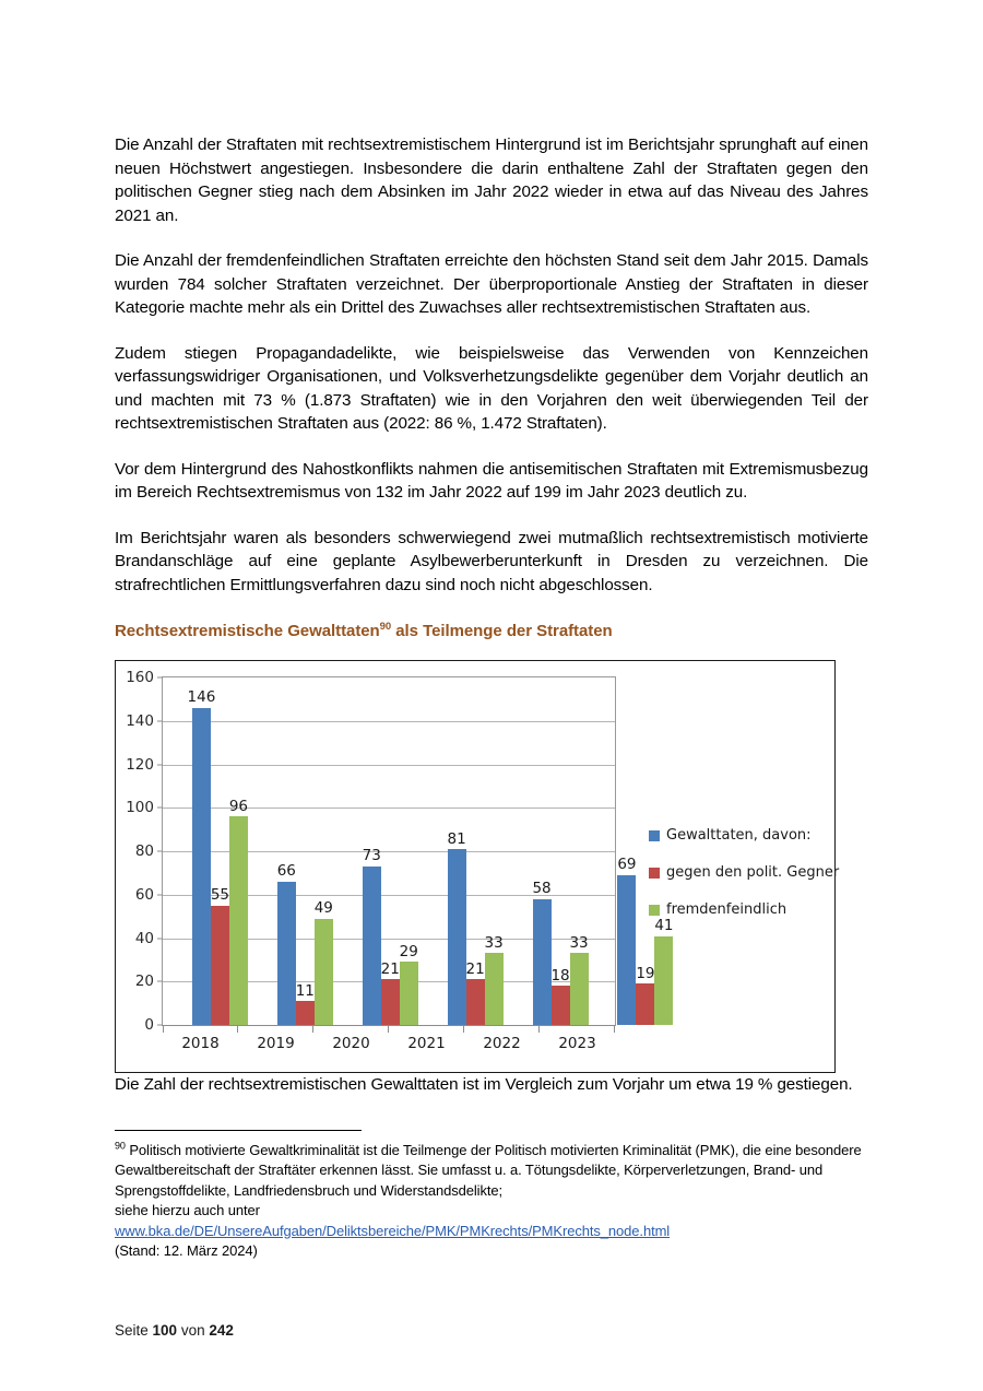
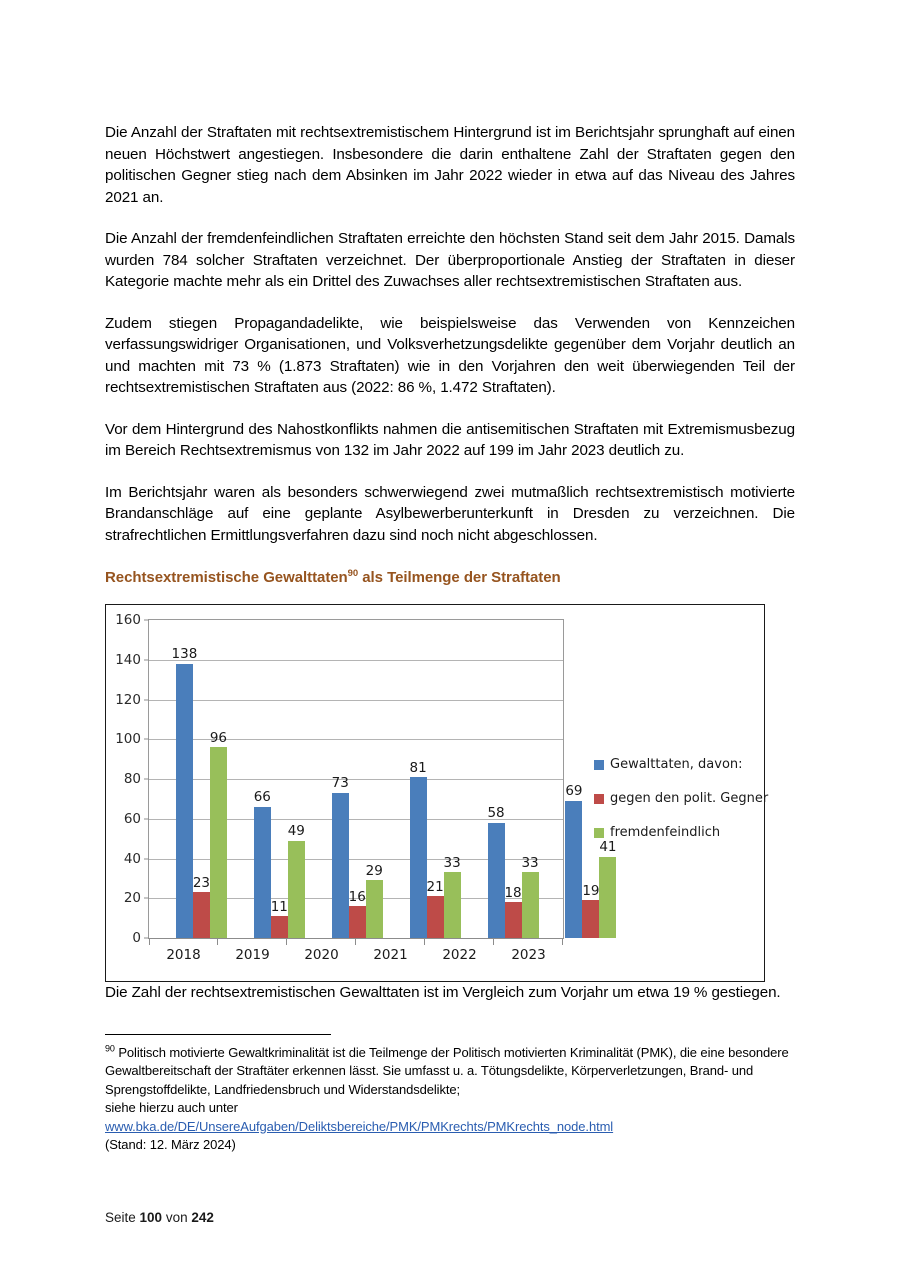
Gewalttaten, davon:/2018: 146 -> 138
gegen den polit. Gegner/2018: 55 -> 23
gegen den polit. Gegner/2020: 21 -> 16
